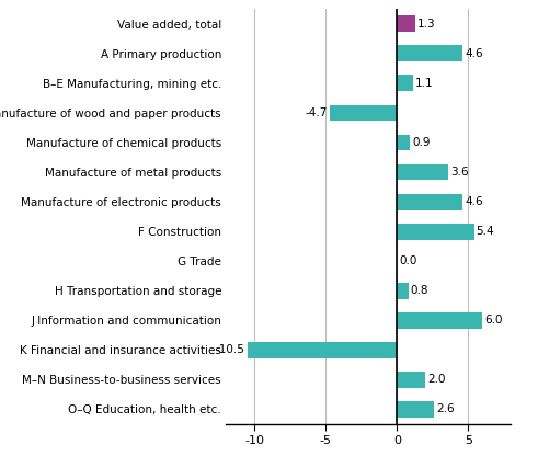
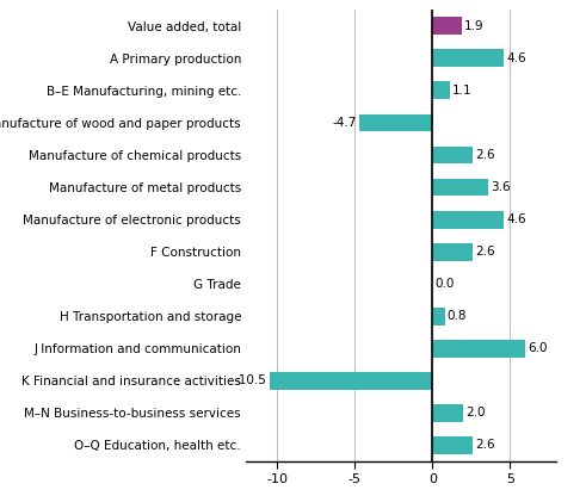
Value added, total: 1.3 -> 1.9
Manufacture of chemical products: 0.9 -> 2.6
F Construction: 5.4 -> 2.6
